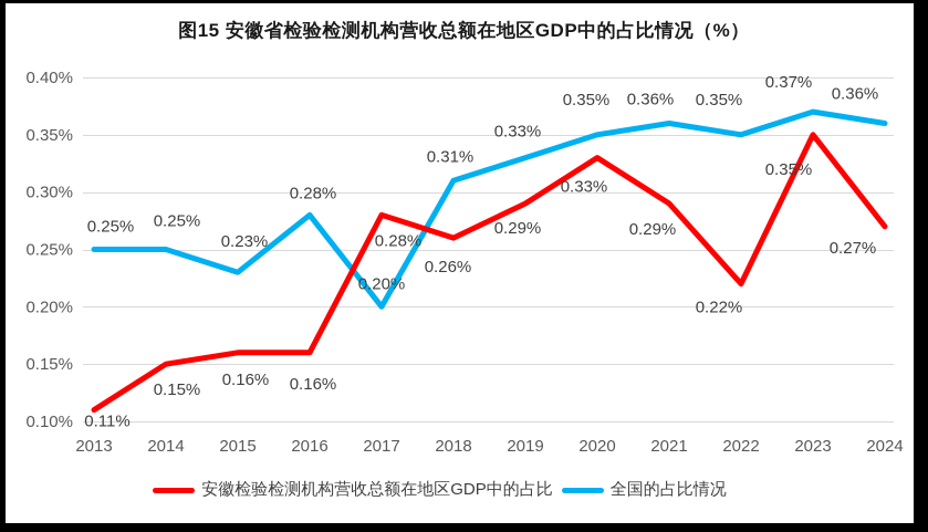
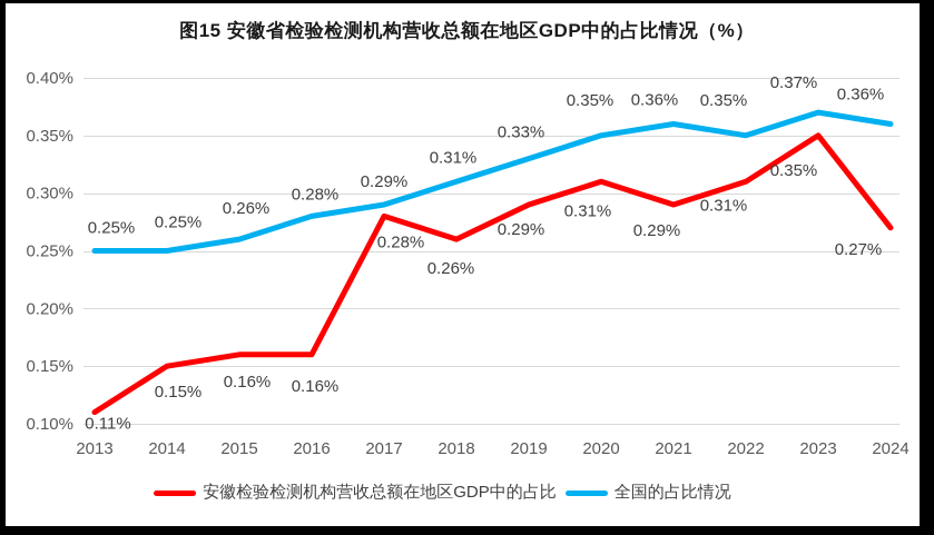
全国的占比情况/2015: 0.23% -> 0.26%
全国的占比情况/2017: 0.20% -> 0.29%
安徽检验检测机构营收总额在地区GDP中的占比/2020: 0.33% -> 0.31%
安徽检验检测机构营收总额在地区GDP中的占比/2022: 0.22% -> 0.31%
